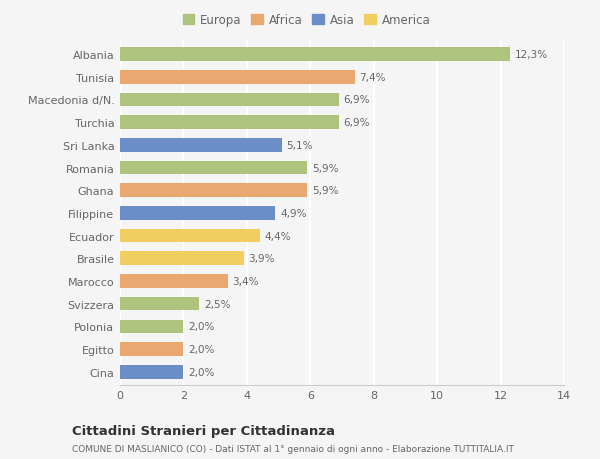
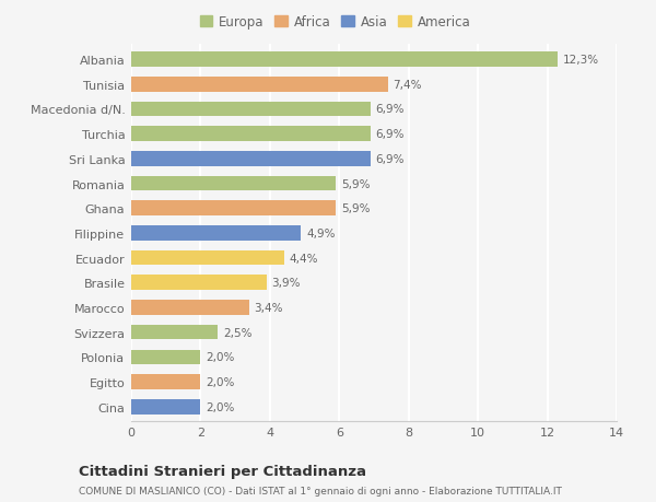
Sri Lanka: 5,1% -> 6,9%
